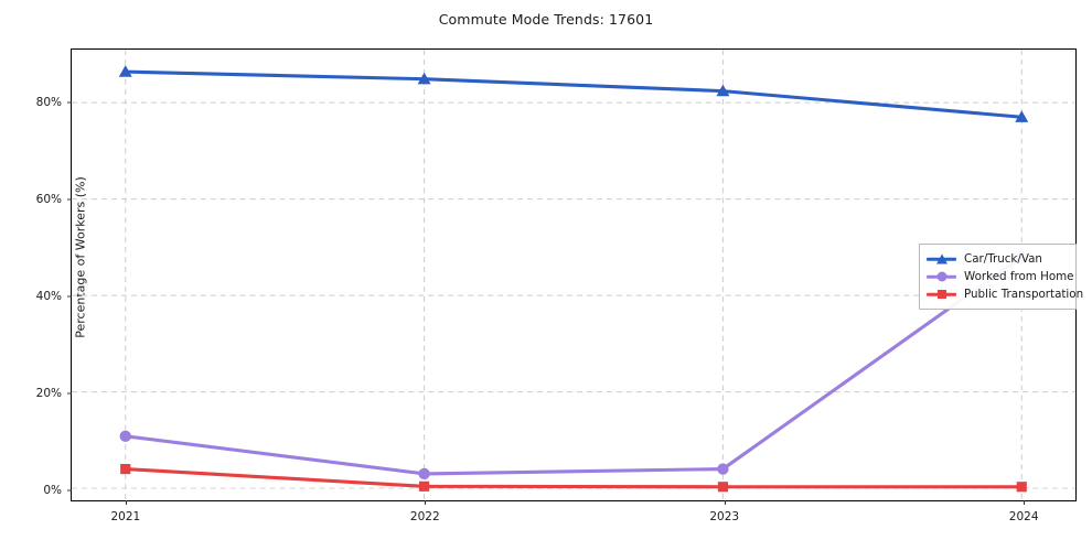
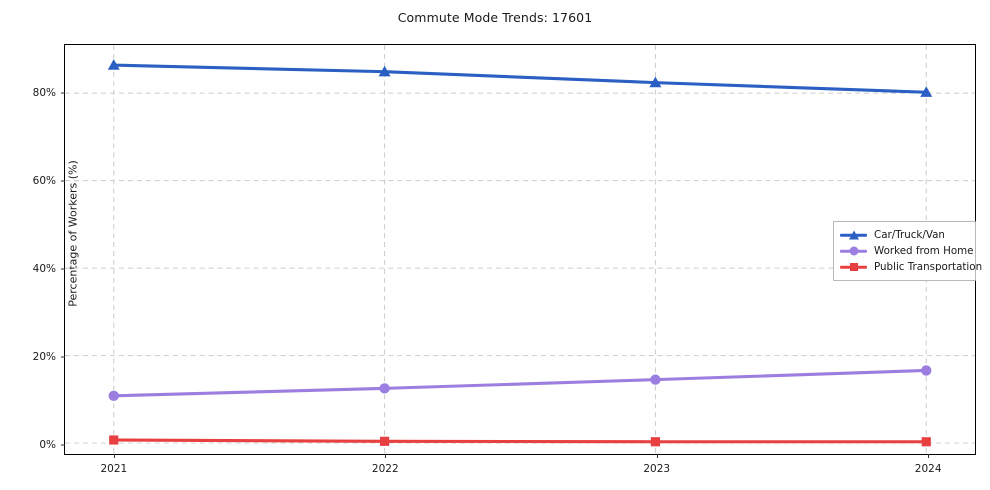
Public Transportation/2021: 4% -> 1%
Worked from Home/2022: 3% -> 12%
Worked from Home/2023: 4% -> 14%
Car/Truck/Van/2024: 77% -> 80%
Worked from Home/2024: 48% -> 17%
